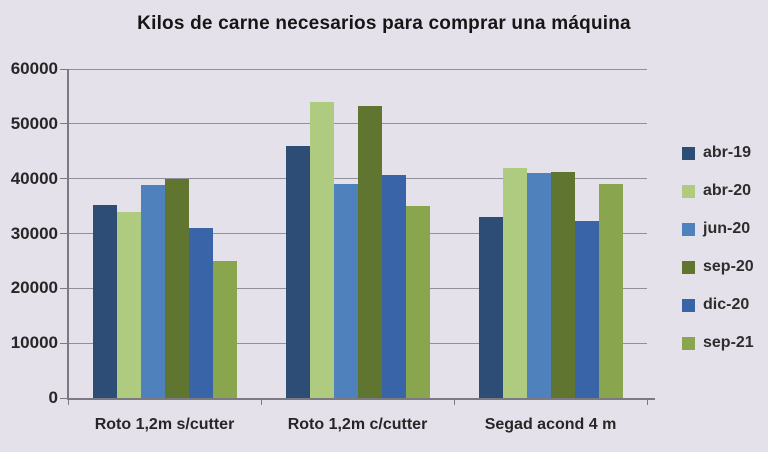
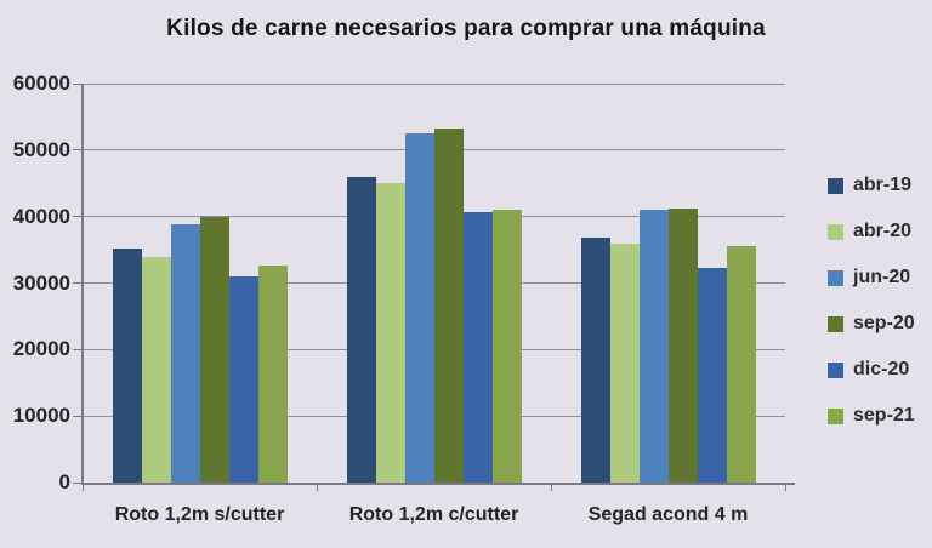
sep-21/Roto 1,2m s/cutter: 25000 -> 33000
abr-20/Roto 1,2m c/cutter: 54000 -> 45000
jun-20/Roto 1,2m c/cutter: 39000 -> 52000
sep-21/Roto 1,2m c/cutter: 35000 -> 41000
abr-19/Segad acond 4 m: 33000 -> 37000
abr-20/Segad acond 4 m: 42000 -> 36000
sep-21/Segad acond 4 m: 39000 -> 36000
